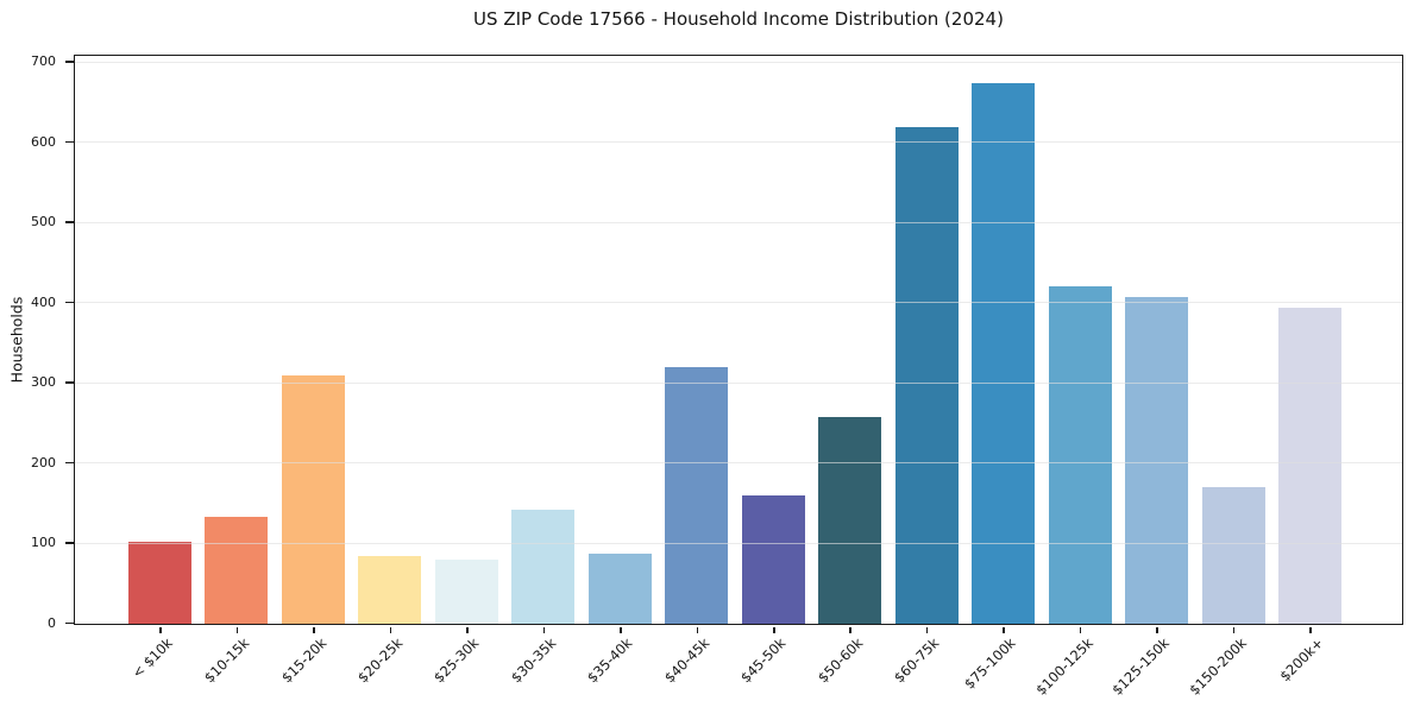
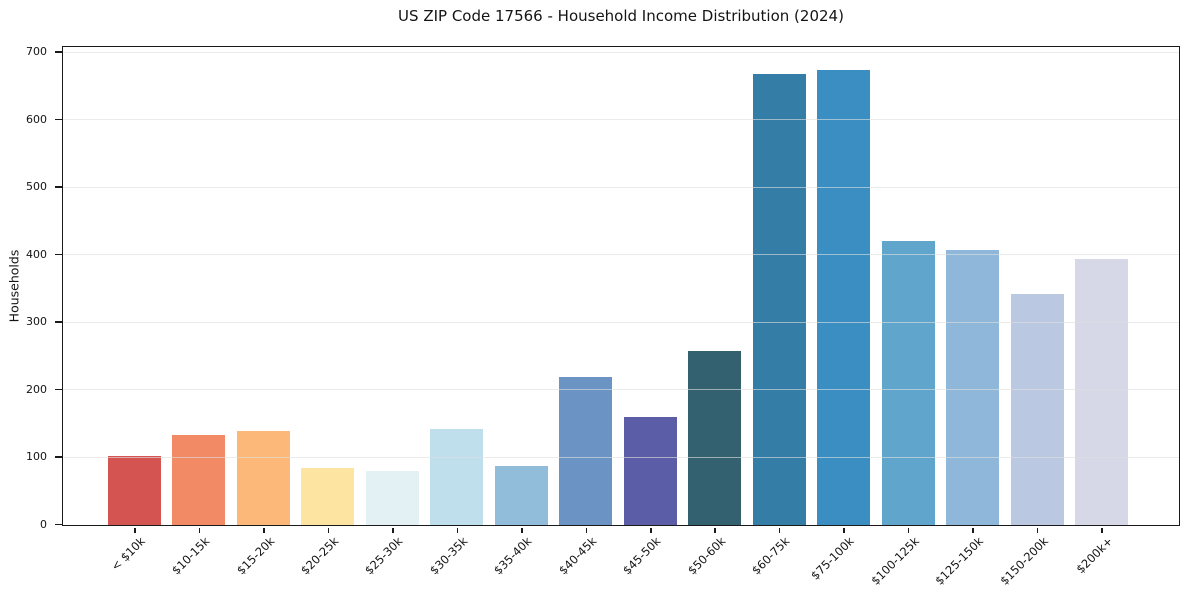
$15-20k: 310 -> 140
$40-45k: 320 -> 220
$60-75k: 620 -> 670
$150-200k: 170 -> 340
